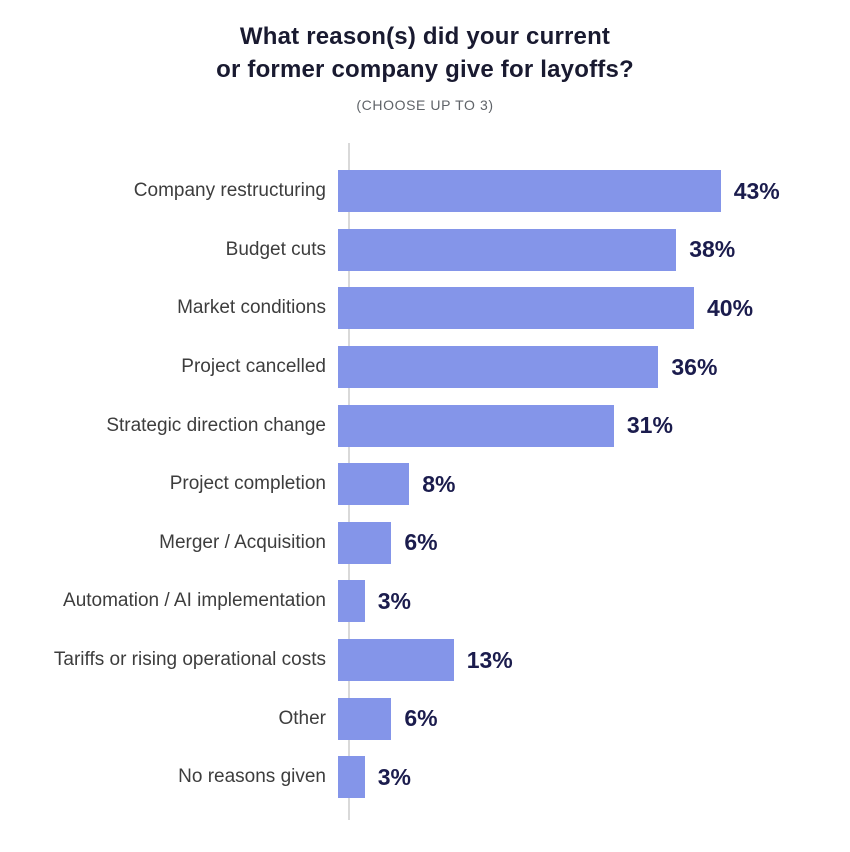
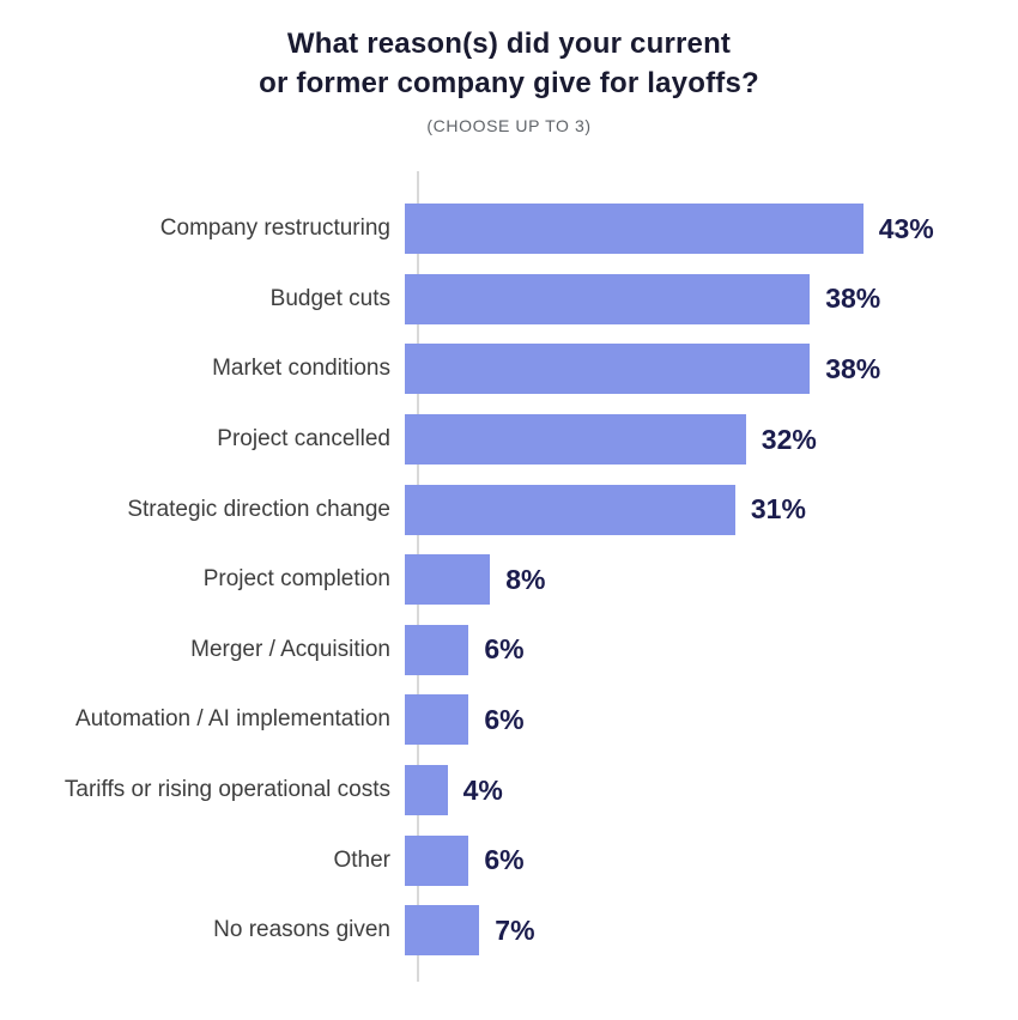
Market conditions: 40% -> 38%
Project cancelled: 36% -> 32%
Automation / AI implementation: 3% -> 6%
Tariffs or rising operational costs: 13% -> 4%
No reasons given: 3% -> 7%
